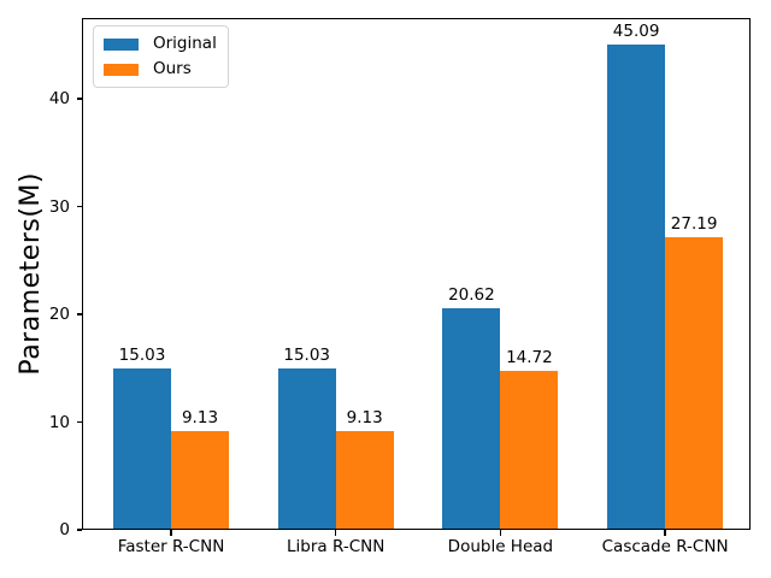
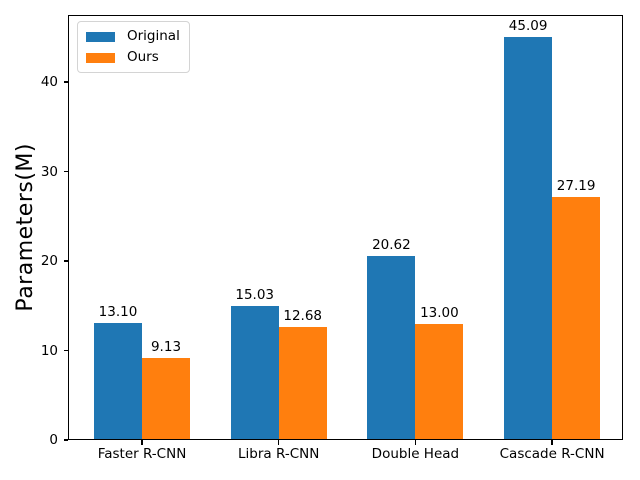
Original/Faster R-CNN: 15.03 -> 13.10
Ours/Libra R-CNN: 9.13 -> 12.68
Ours/Double Head: 14.72 -> 13.00
